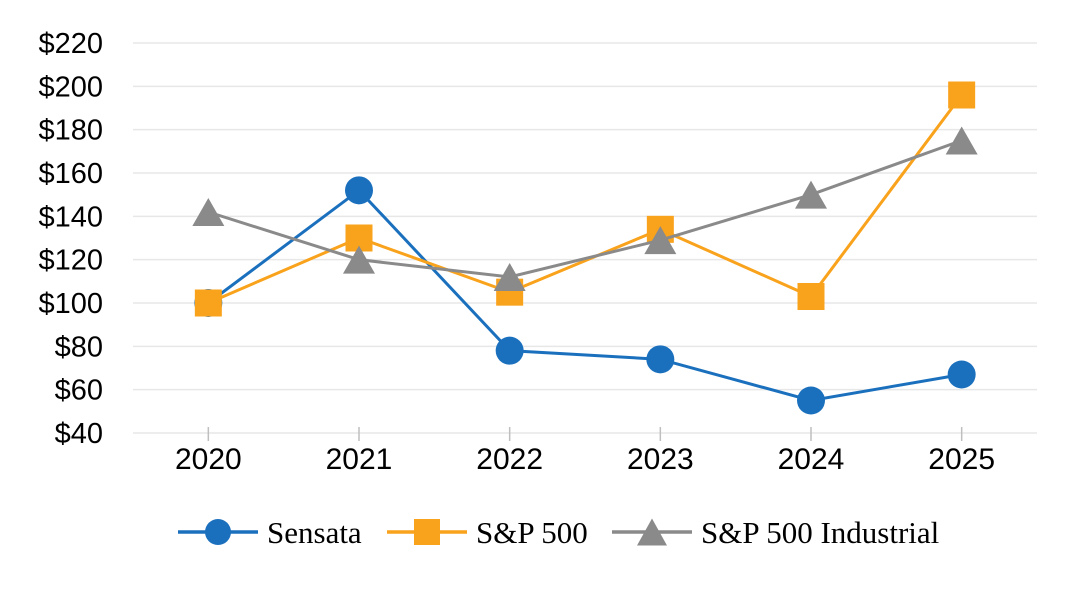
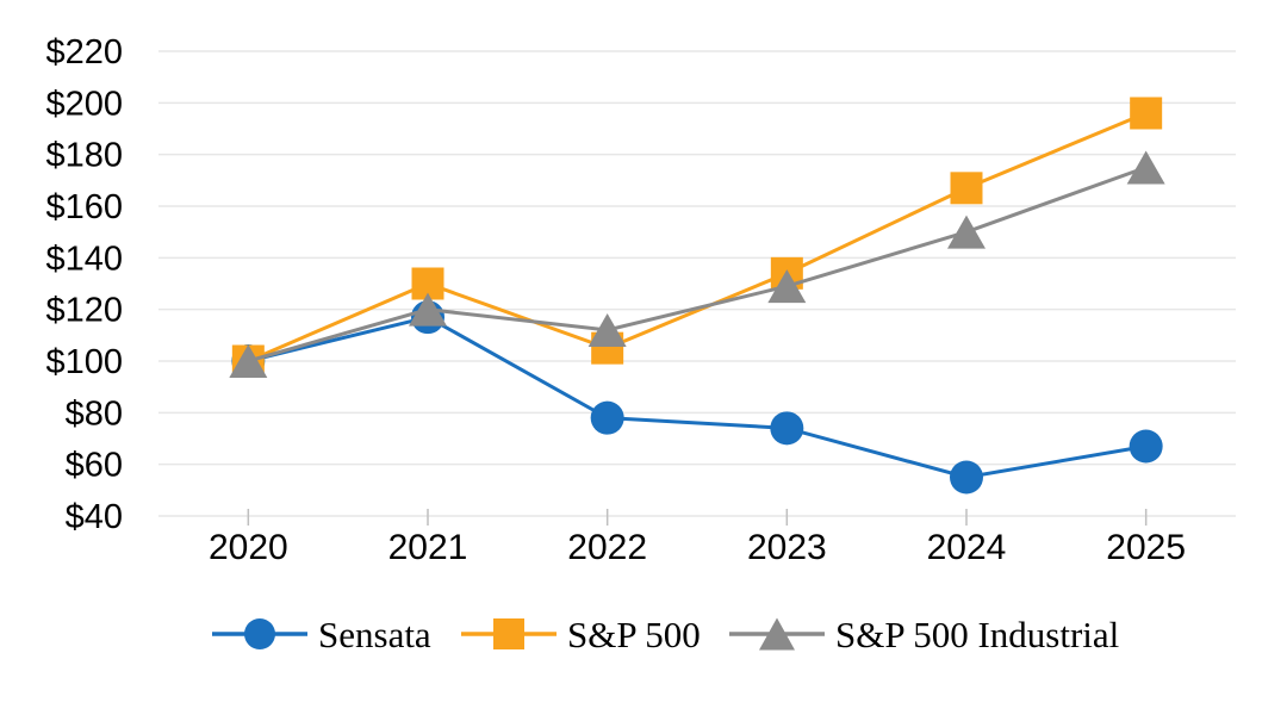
S&P 500 Industrial/2020: $142 -> $100
Sensata/2021: $152 -> $117
S&P 500/2024: $103 -> $167
